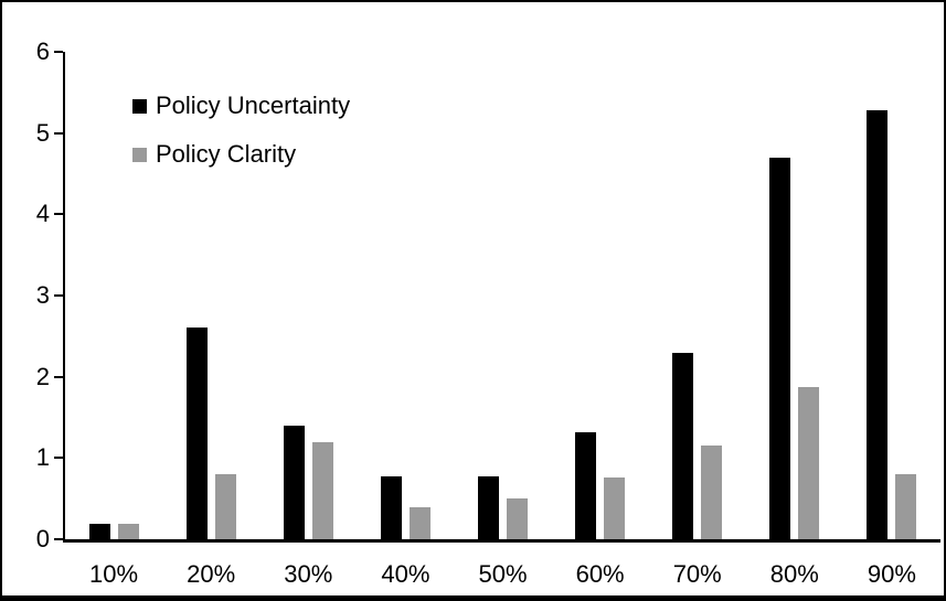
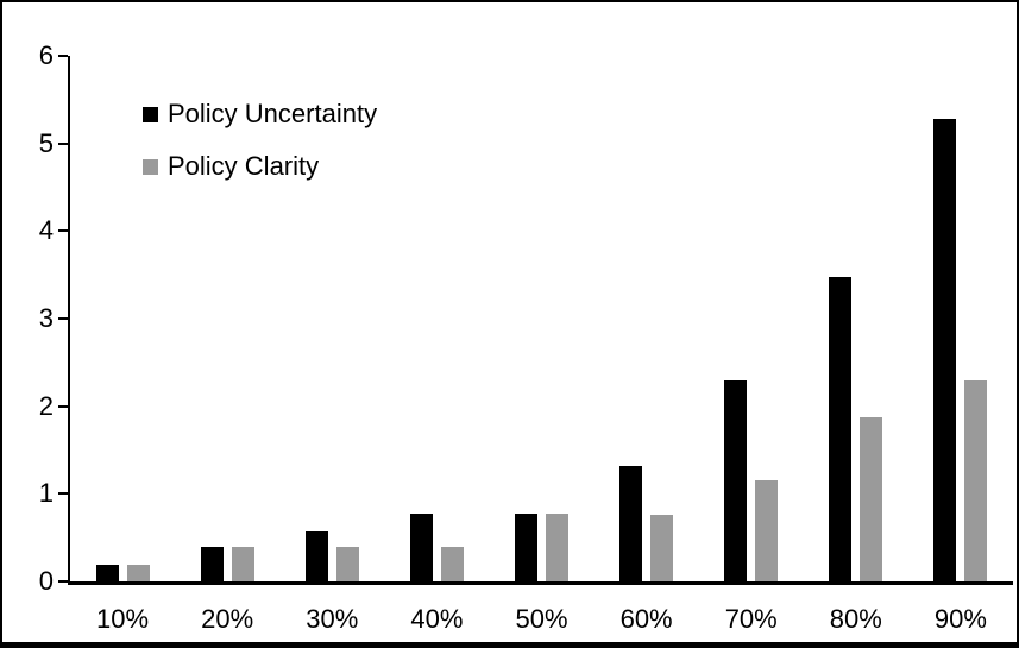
Policy Uncertainty/20%: 2.6 -> 0.4
Policy Clarity/20%: 0.8 -> 0.4
Policy Uncertainty/30%: 1.4 -> 0.6
Policy Clarity/30%: 1.2 -> 0.4
Policy Clarity/50%: 0.5 -> 0.8
Policy Uncertainty/80%: 4.7 -> 3.5
Policy Clarity/90%: 0.8 -> 2.3
